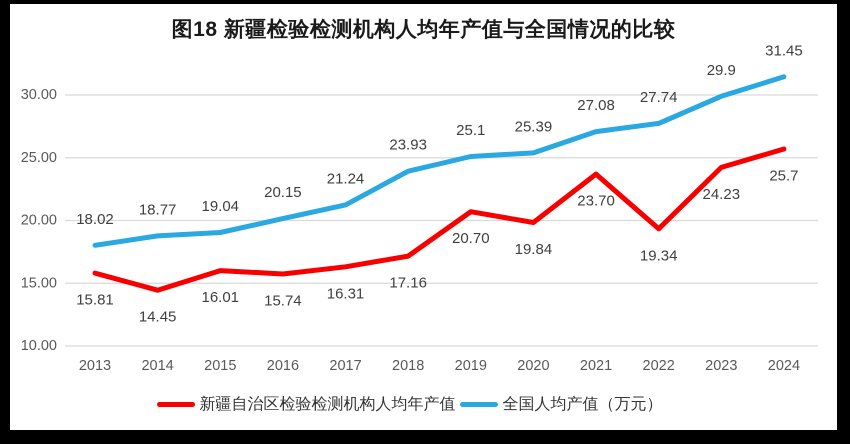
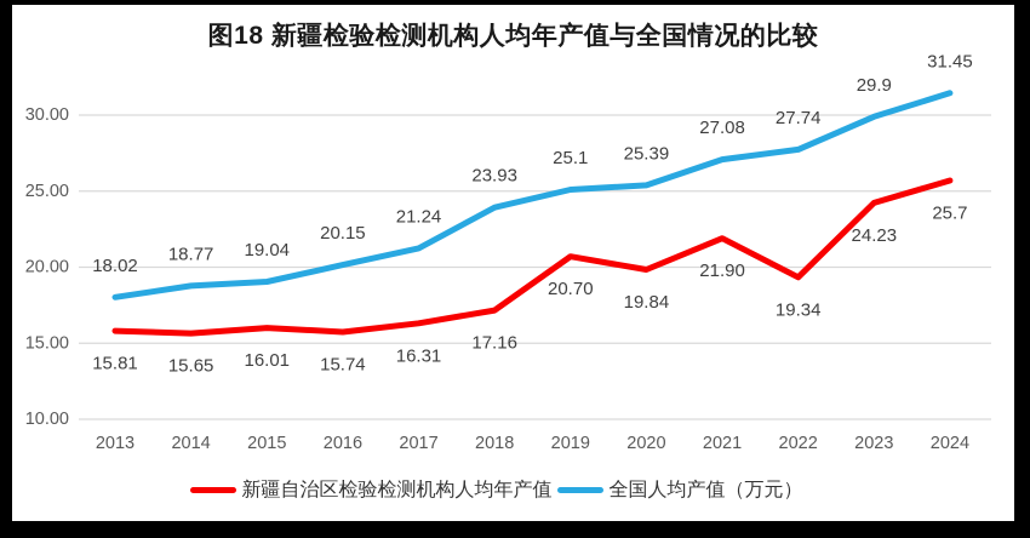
新疆自治区检验检测机构人均年产值/2014: 14.45 -> 15.65
新疆自治区检验检测机构人均年产值/2021: 23.70 -> 21.90
